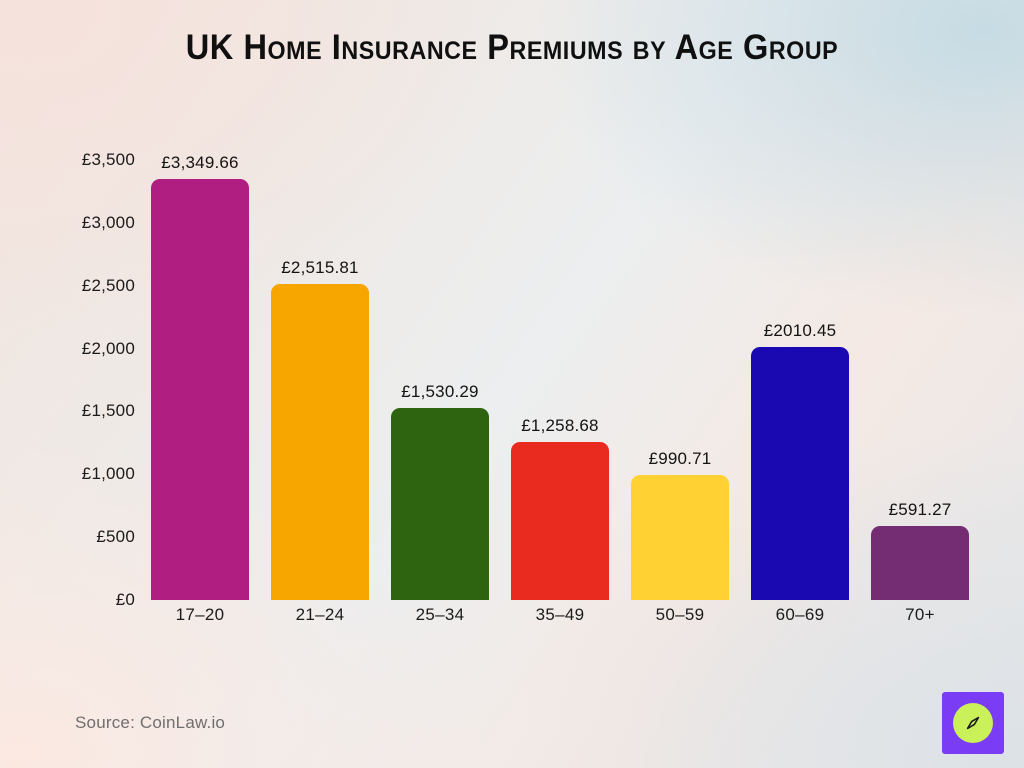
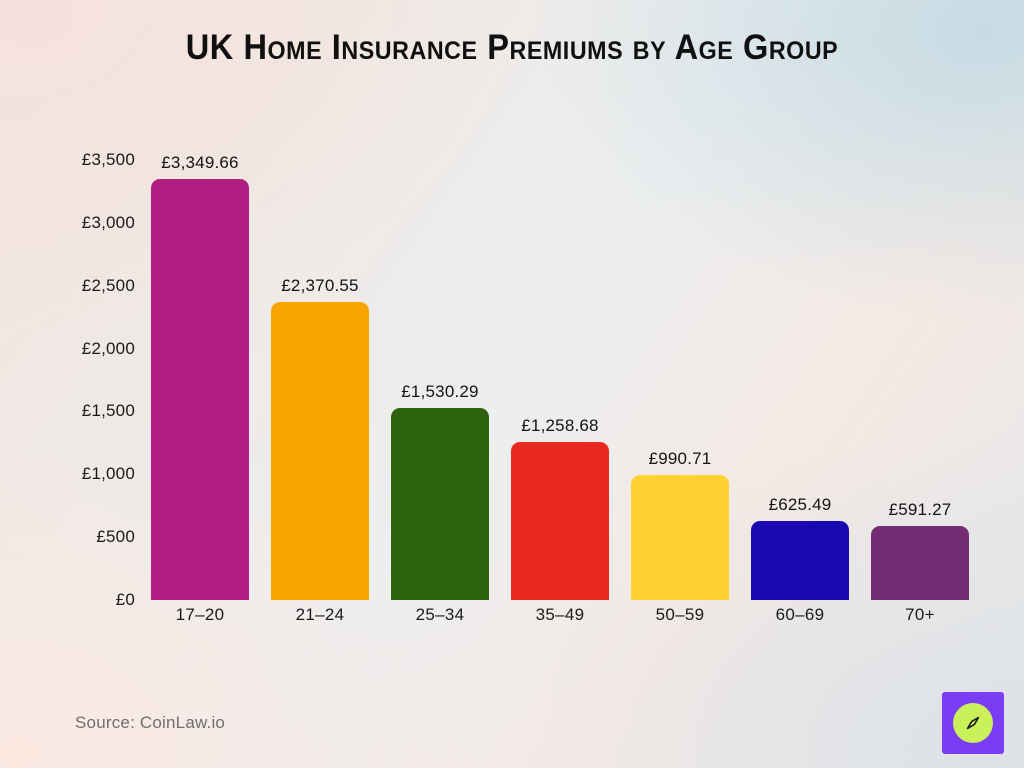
21–24: £2,515.81 -> £2,370.55
60–69: £2010.45 -> £625.49
